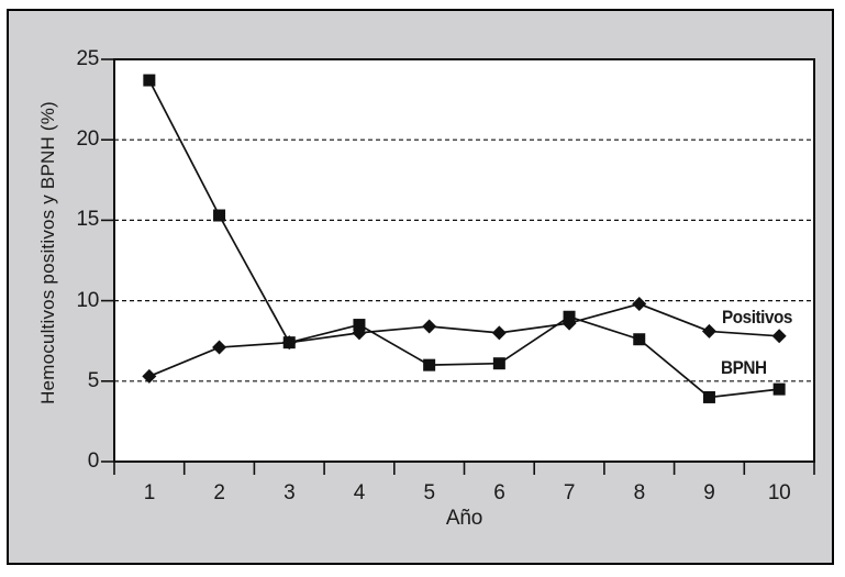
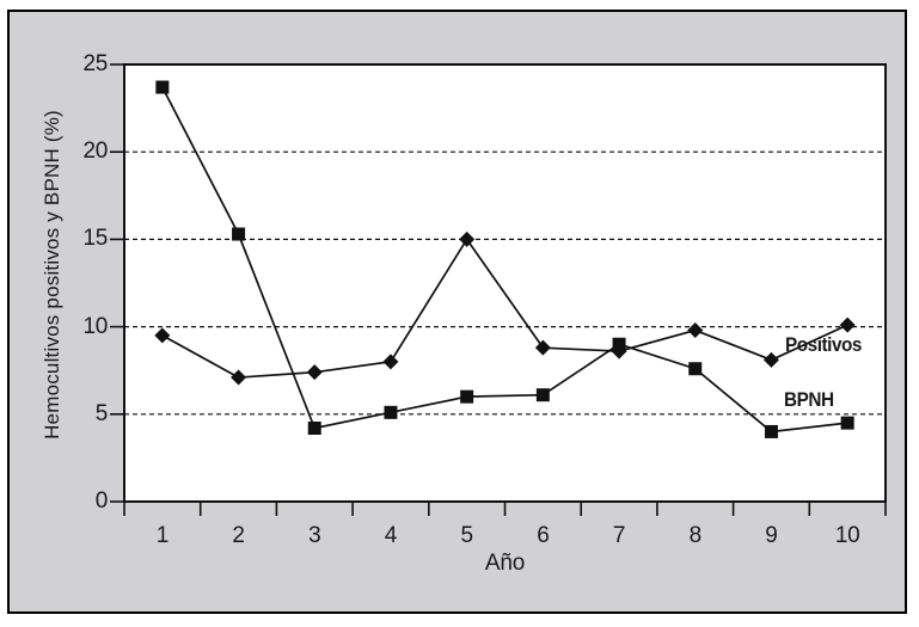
Positivos/1: 5.3 -> 9.5
BPNH/3: 7.4 -> 4.2
BPNH/4: 8.5 -> 5.1
Positivos/5: 8.4 -> 15.0
Positivos/6: 8.0 -> 8.8
Positivos/10: 7.8 -> 10.1
